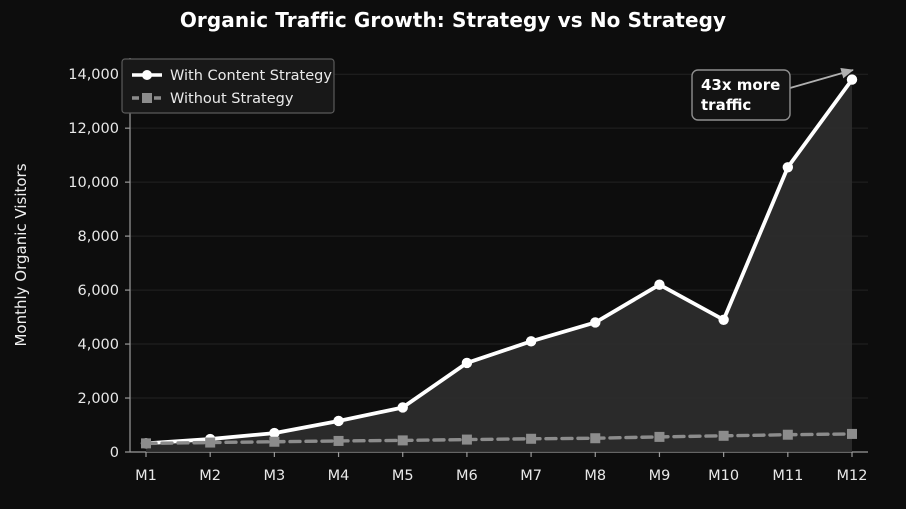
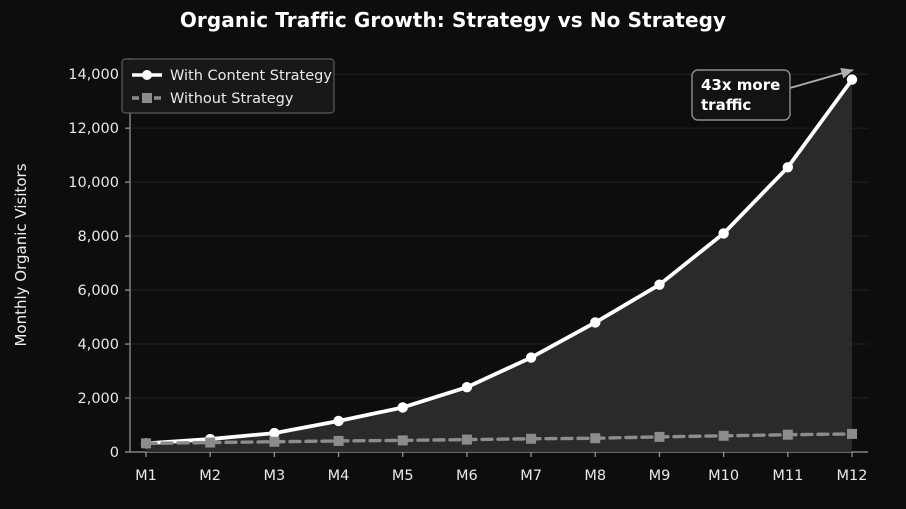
With Content Strategy/M6: 3300 -> 2400
With Content Strategy/M7: 4100 -> 3500
With Content Strategy/M10: 4900 -> 8100
